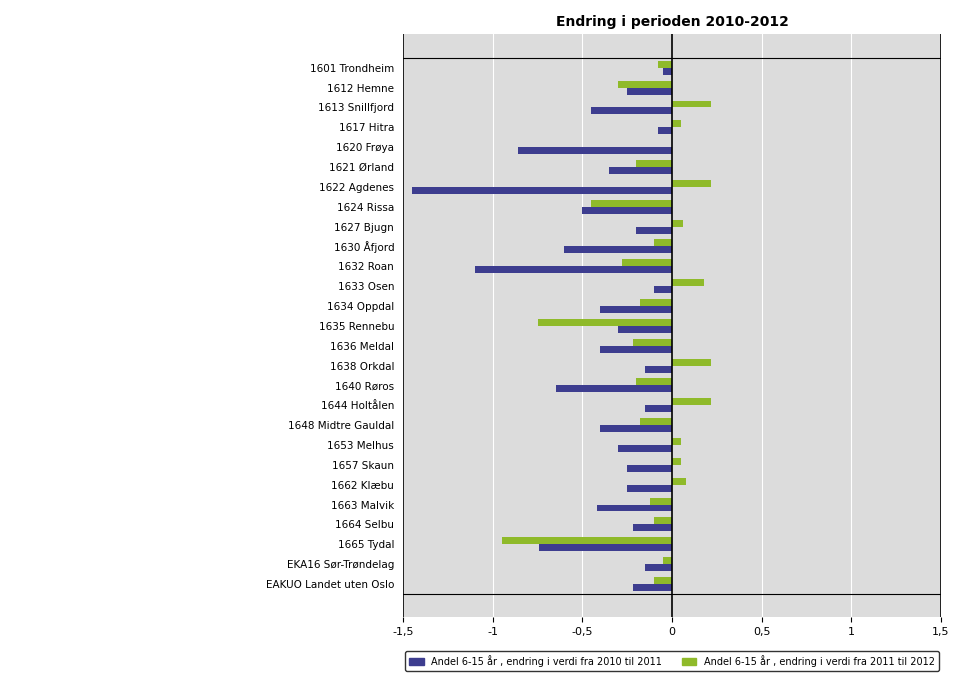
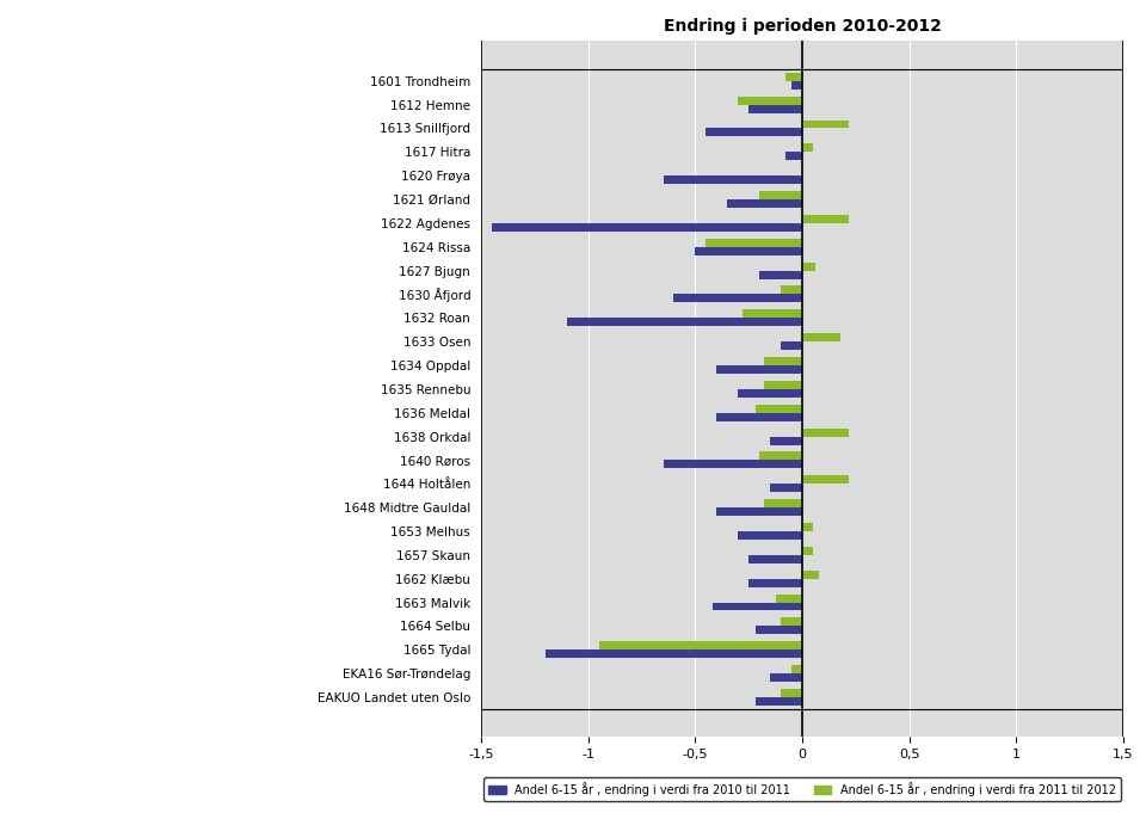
Andel 6-15 år , endring i verdi fra 2010 til 2011/1620 Frøya: -0,86 -> -0,65
Andel 6-15 år , endring i verdi fra 2011 til 2012/1635 Rennebu: -0,75 -> -0,18
Andel 6-15 år , endring i verdi fra 2010 til 2011/1665 Tydal: -0,74 -> -1,20
